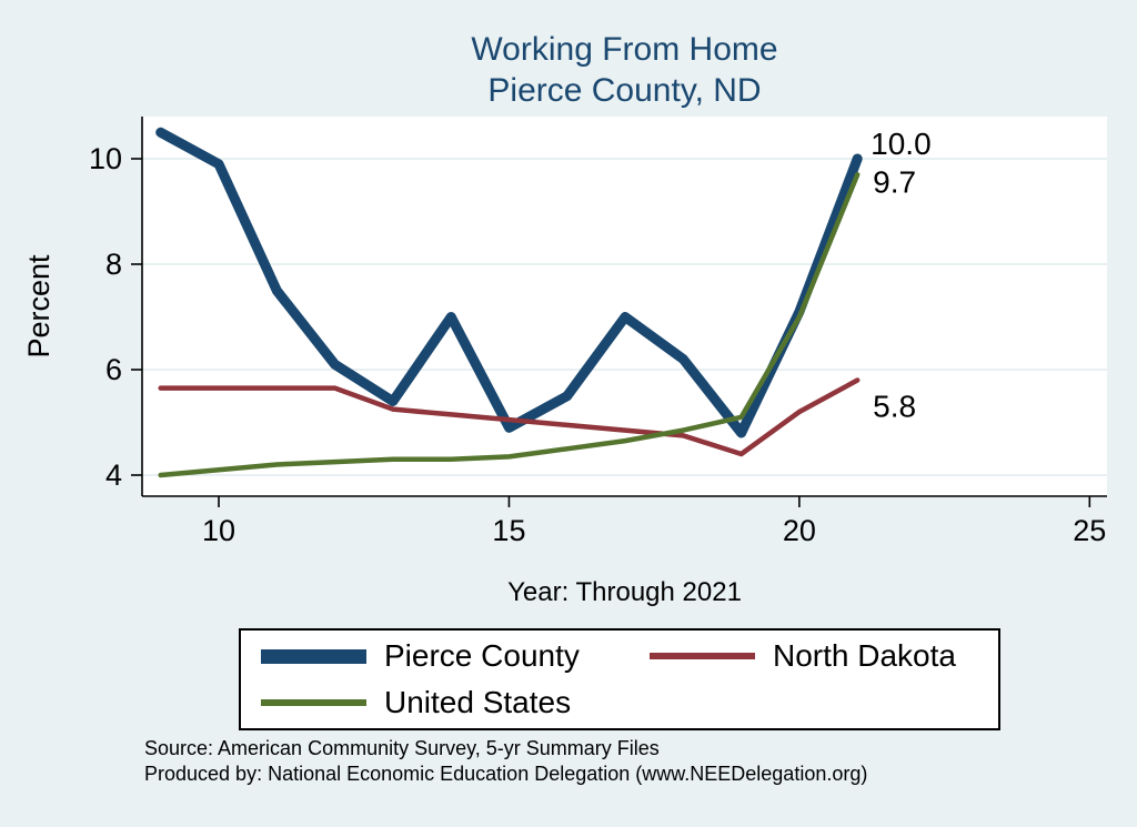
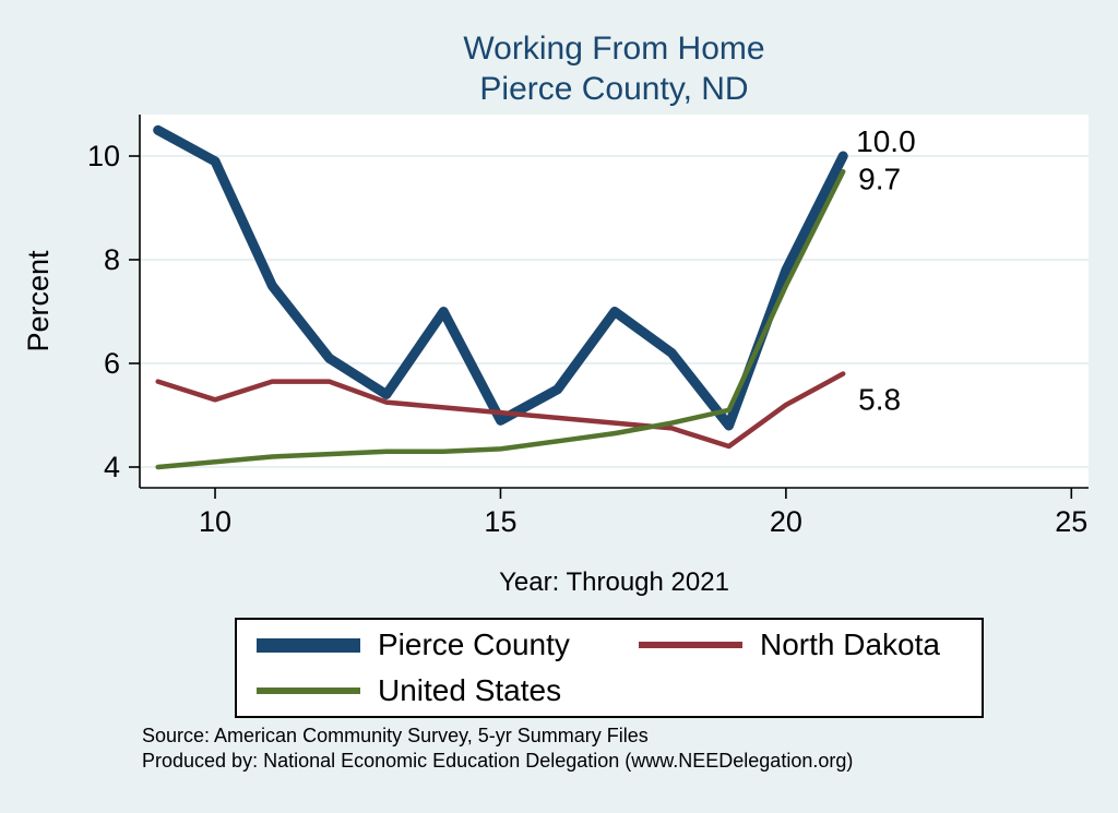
North Dakota/10: 5.7 -> 5.3
Pierce County/20: 7.1 -> 7.8
United States/20: 7.0 -> 7.5
